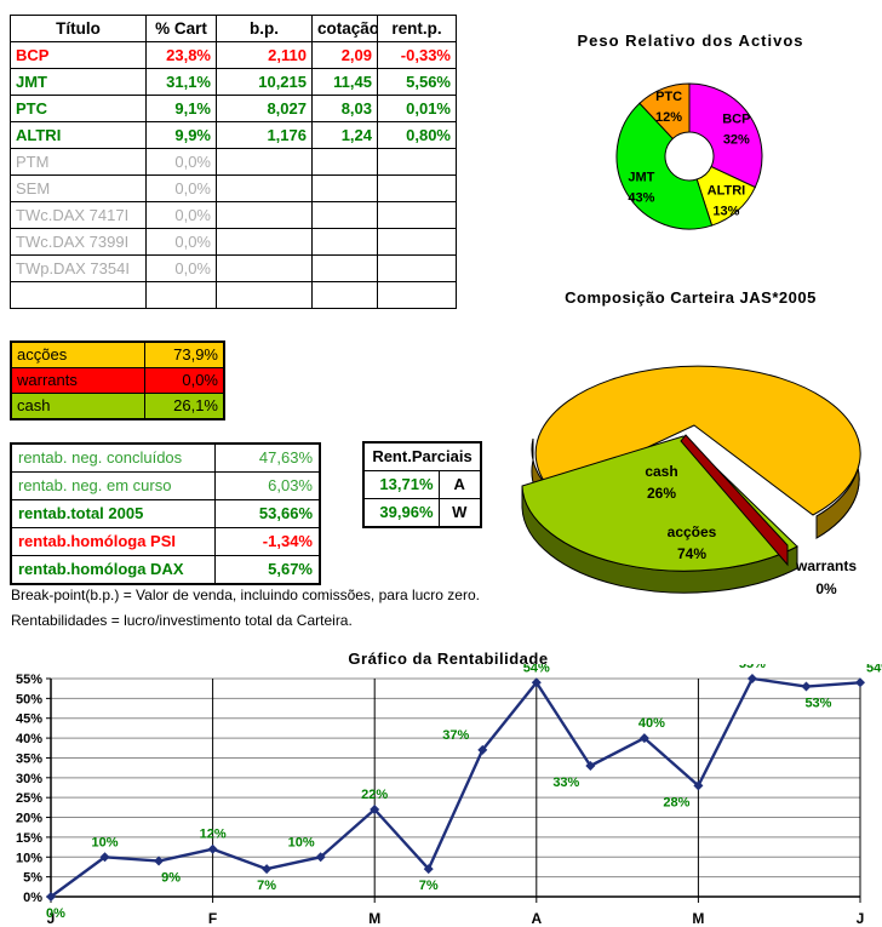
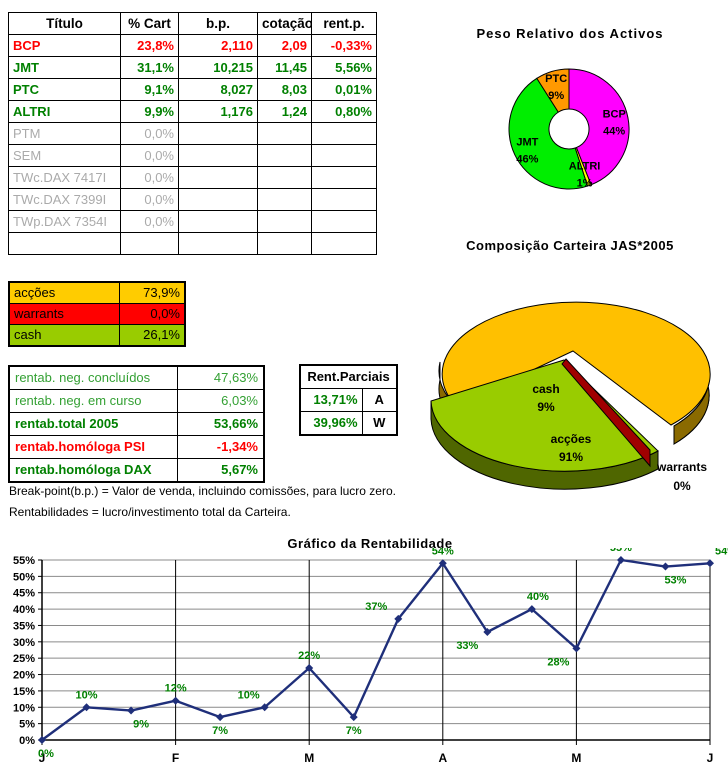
Peso Relativo dos Activos/BCP: 32% -> 44%
Peso Relativo dos Activos/ALTRI: 13% -> 1%
Peso Relativo dos Activos/JMT: 43% -> 46%
Peso Relativo dos Activos/PTC: 12% -> 9%
Composição Carteira JAS*2005/acções: 74% -> 91%
Composição Carteira JAS*2005/cash: 26% -> 9%
